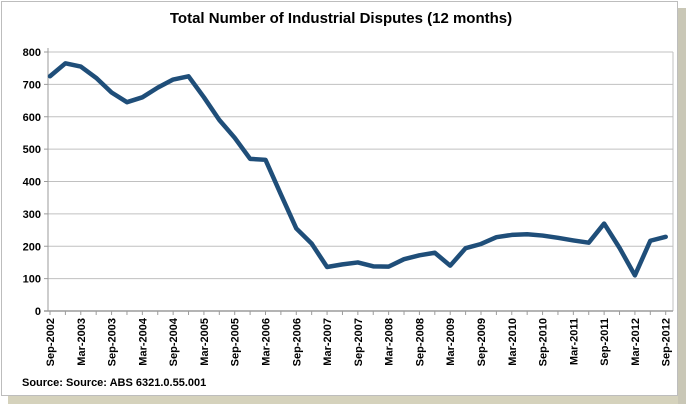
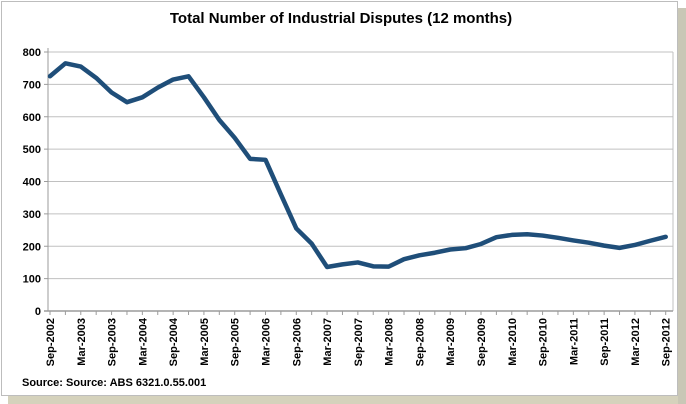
Mar-2009: 140 -> 190
Sep-2011: 270 -> 200
Mar-2012: 110 -> 200
